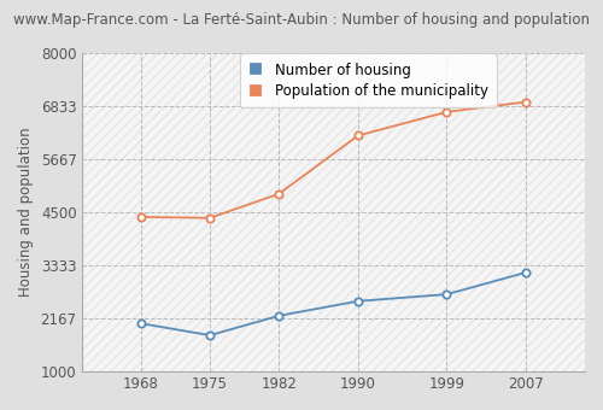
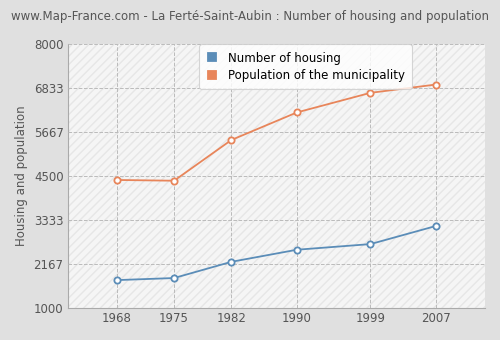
Number of housing/1968: 2050 -> 1740
Population of the municipality/1982: 4900 -> 5450
